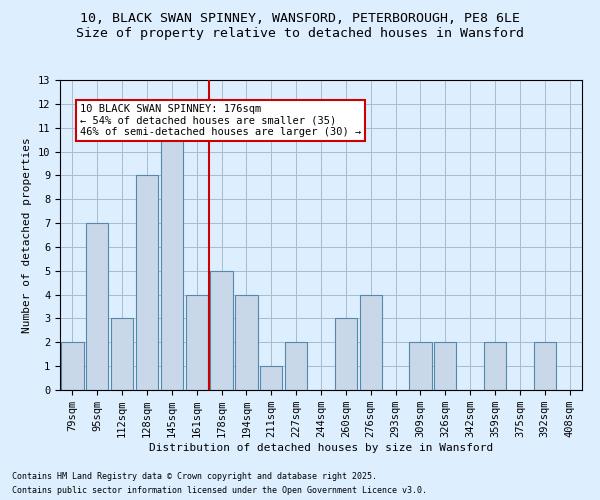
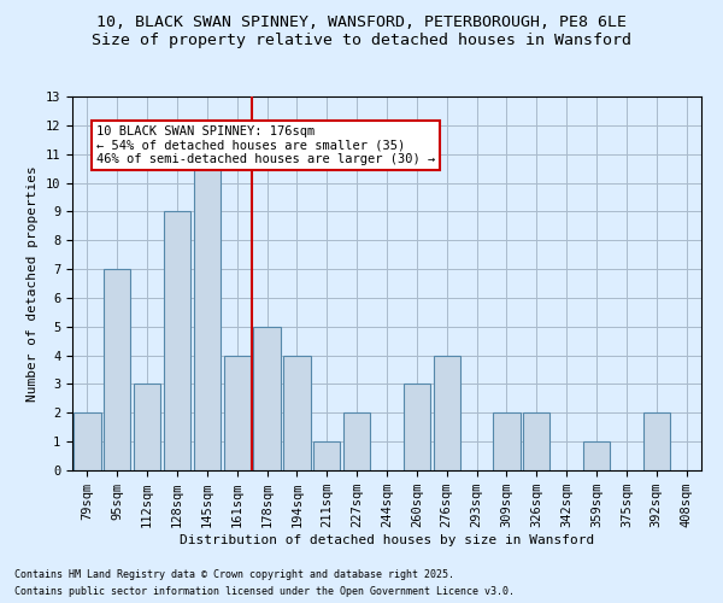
359sqm: 2 -> 1
